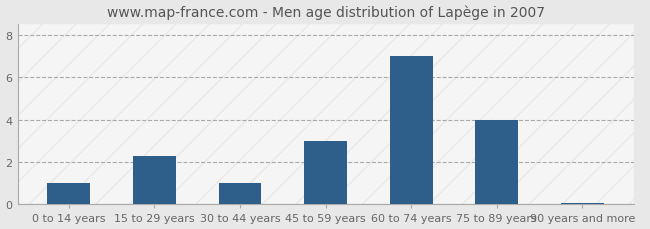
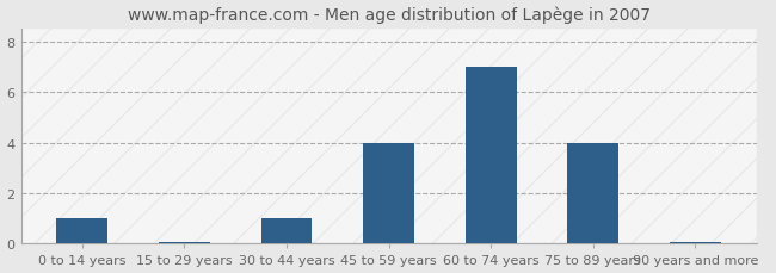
15 to 29 years: 2.30 -> 0.07
45 to 59 years: 3.00 -> 4.00
